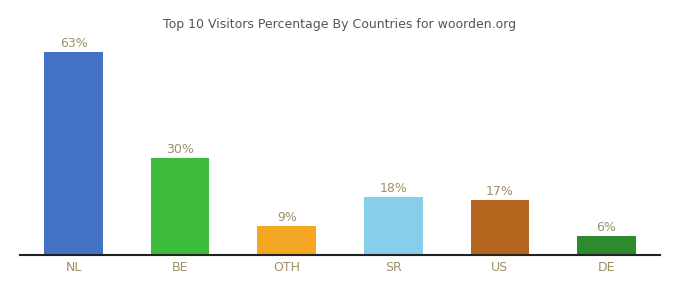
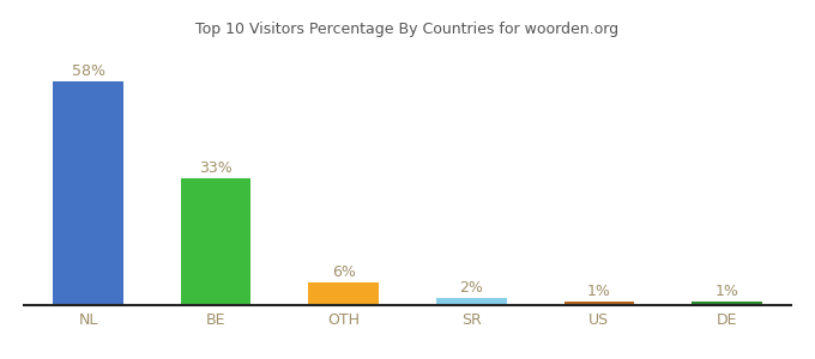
NL: 63% -> 58%
BE: 30% -> 33%
OTH: 9% -> 6%
SR: 18% -> 2%
US: 17% -> 1%
DE: 6% -> 1%
